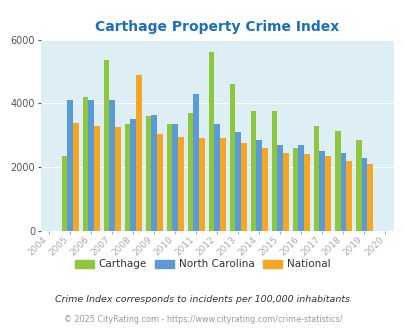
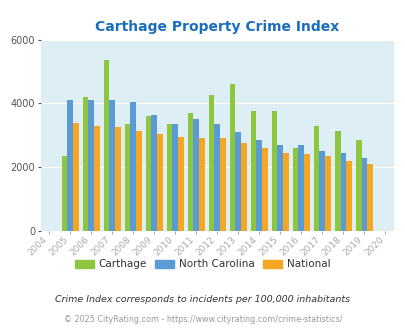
North Carolina/2008: 3500 -> 4050
National/2008: 4900 -> 3150
North Carolina/2011: 4300 -> 3500
Carthage/2012: 5600 -> 4250
